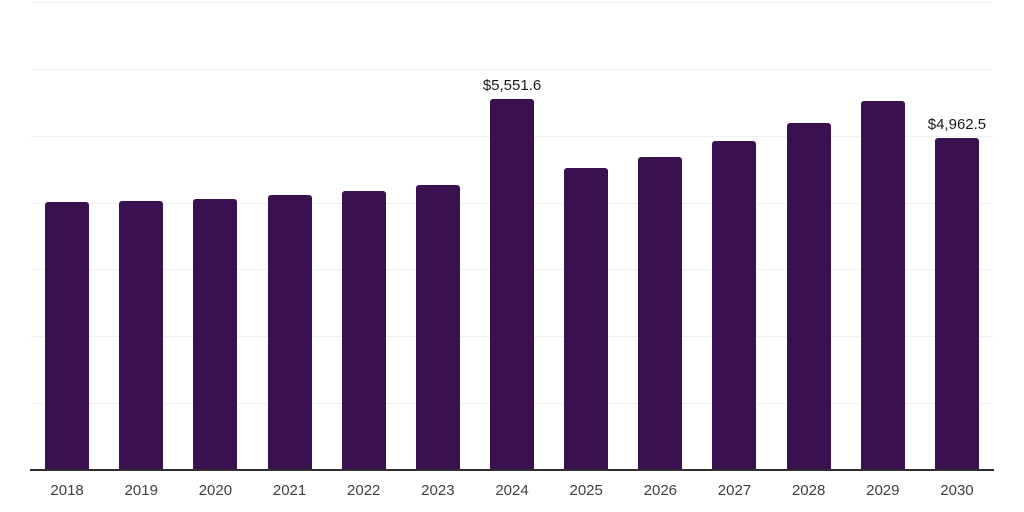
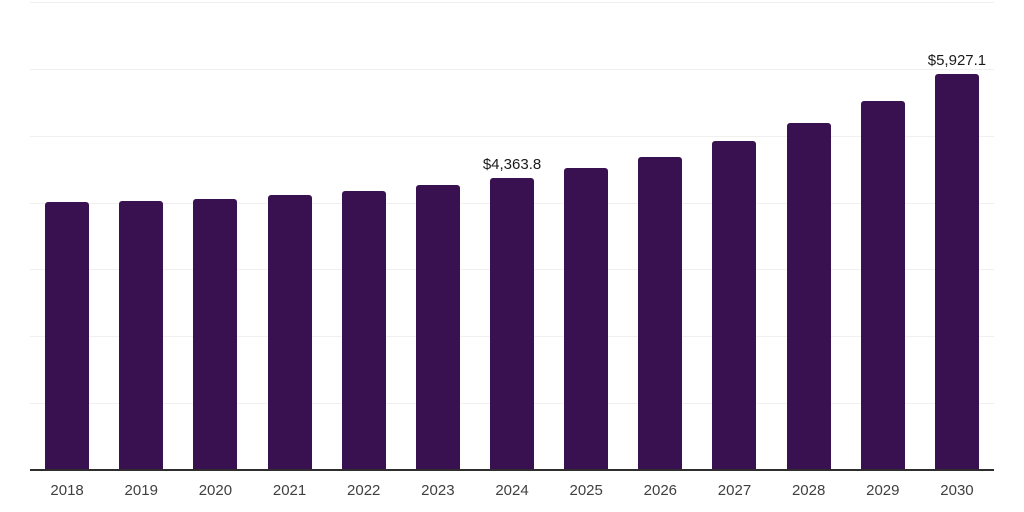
2024: $5,551.6 -> $4,363.8
2030: $4,962.5 -> $5,927.1
